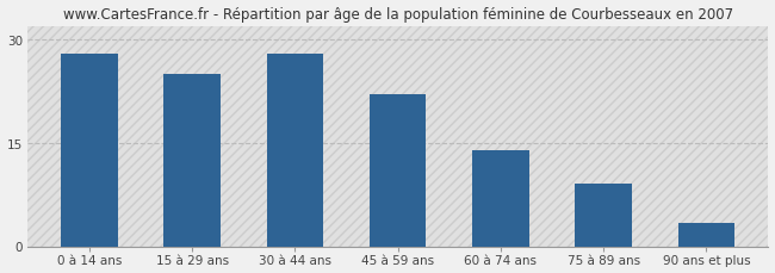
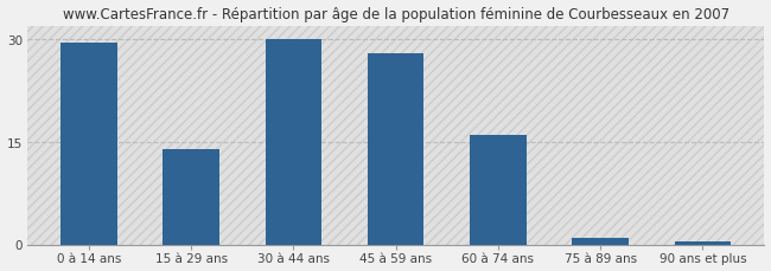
0 à 14 ans: 28.0 -> 29.5
15 à 29 ans: 25.0 -> 14.0
30 à 44 ans: 28.0 -> 30.0
45 à 59 ans: 22.0 -> 28.0
60 à 74 ans: 14.0 -> 16.0
75 à 89 ans: 9.0 -> 1.0
90 ans et plus: 3.4 -> 0.5
